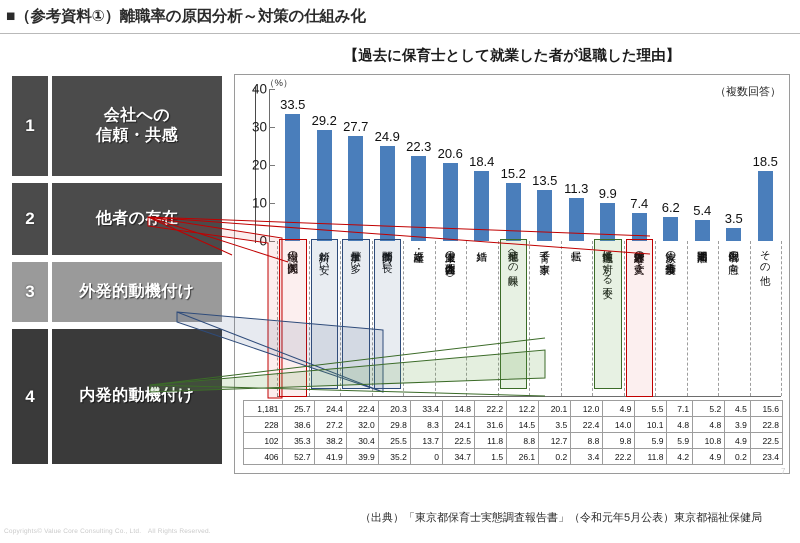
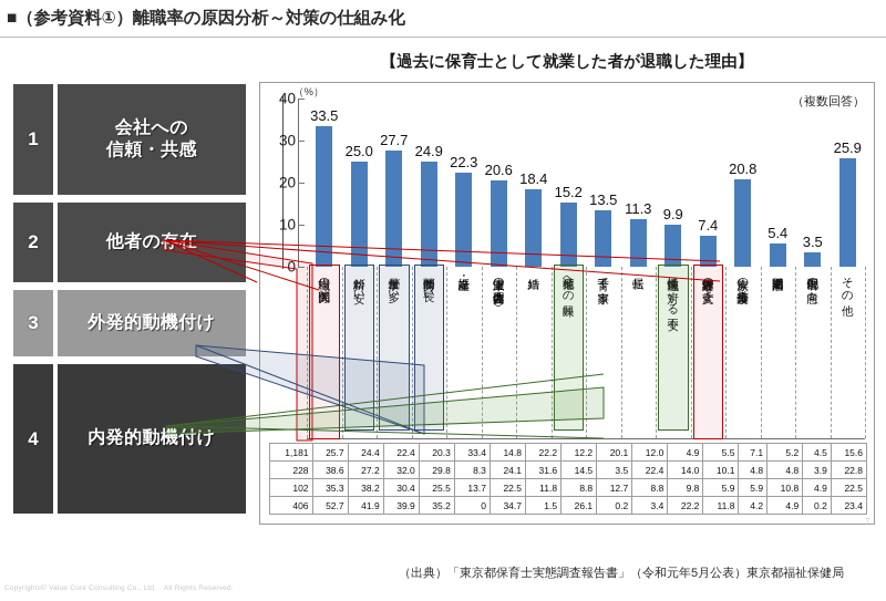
給料が安い: 29.2 -> 25.0
家族の事情（介護等）: 6.2 -> 20.8
その他: 18.5 -> 25.9
